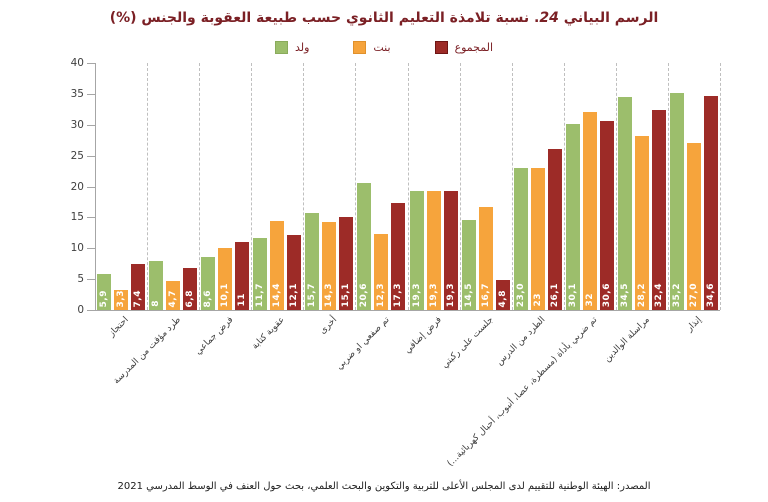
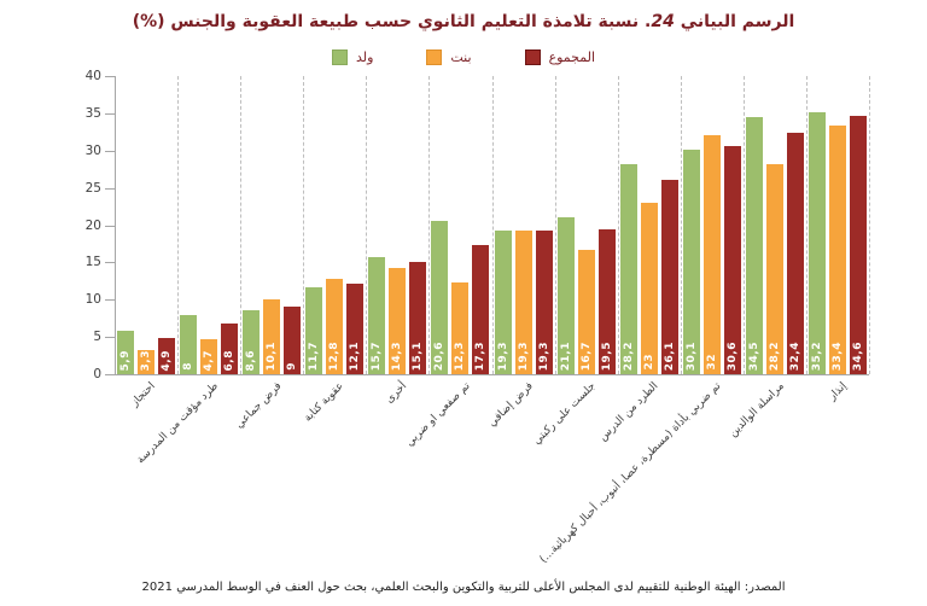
المجموع/احتجاز: 7,4 -> 4,9
المجموع/فرض جماعي: 11 -> 9
بنت/عقوبة كتابة: 14,4 -> 12,8
ولد/جلست على ركبتي: 14,5 -> 21,1
المجموع/جلست على ركبتي: 4,8 -> 19,5
ولد/الطرد من الدرس: 23,0 -> 28,2
بنت/إنذار: 27,0 -> 33,4
